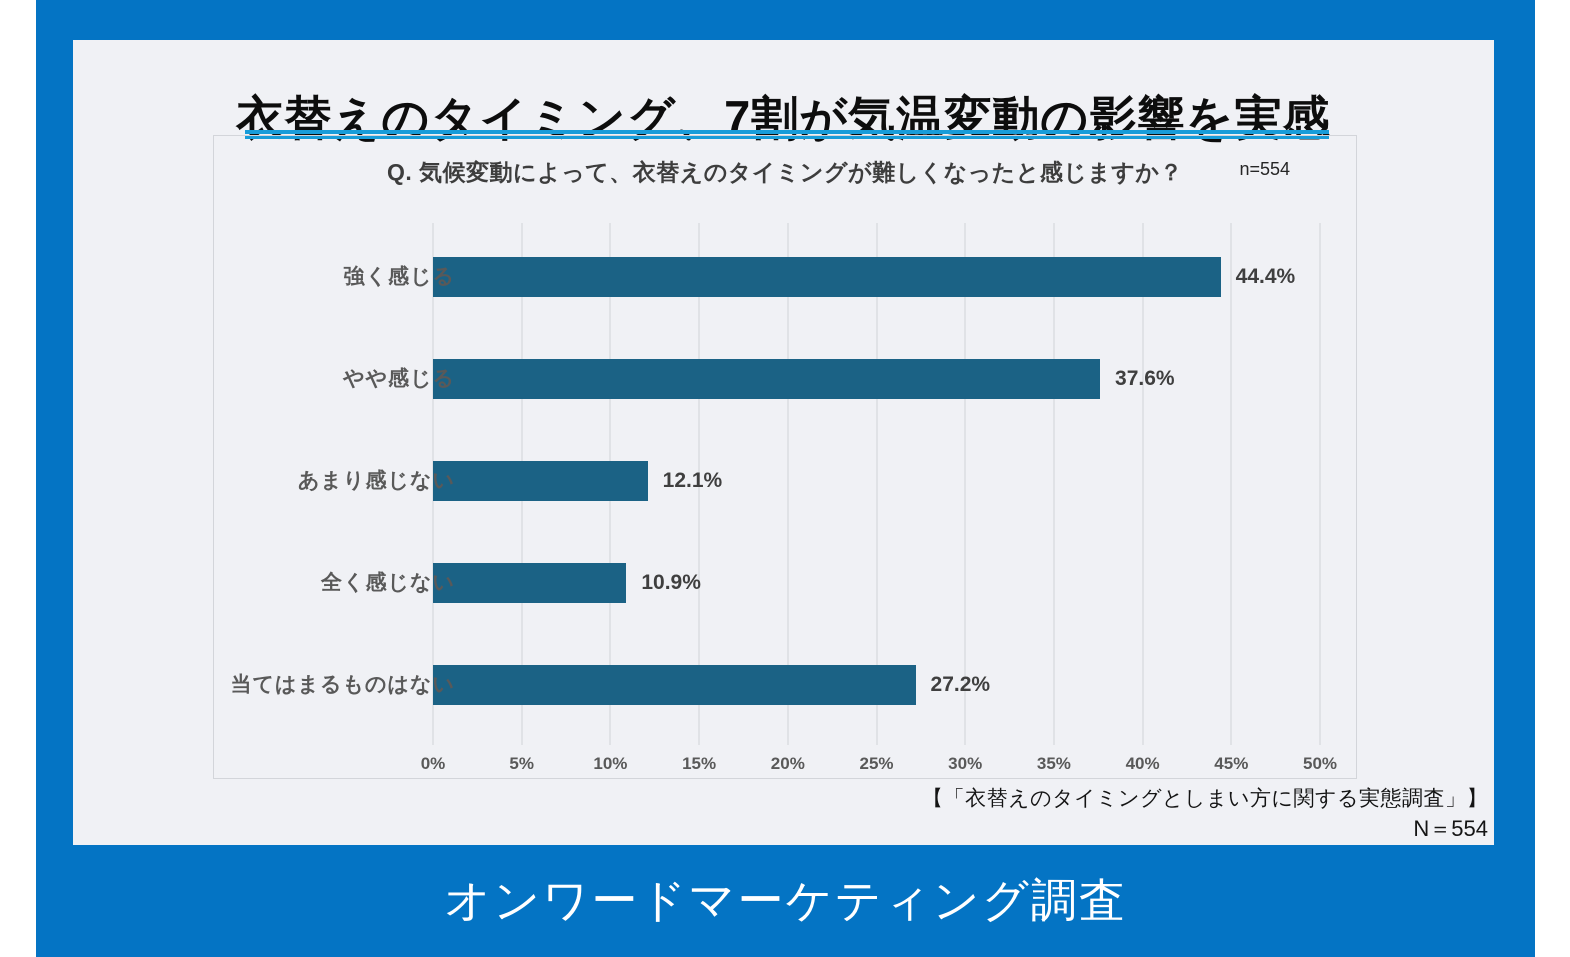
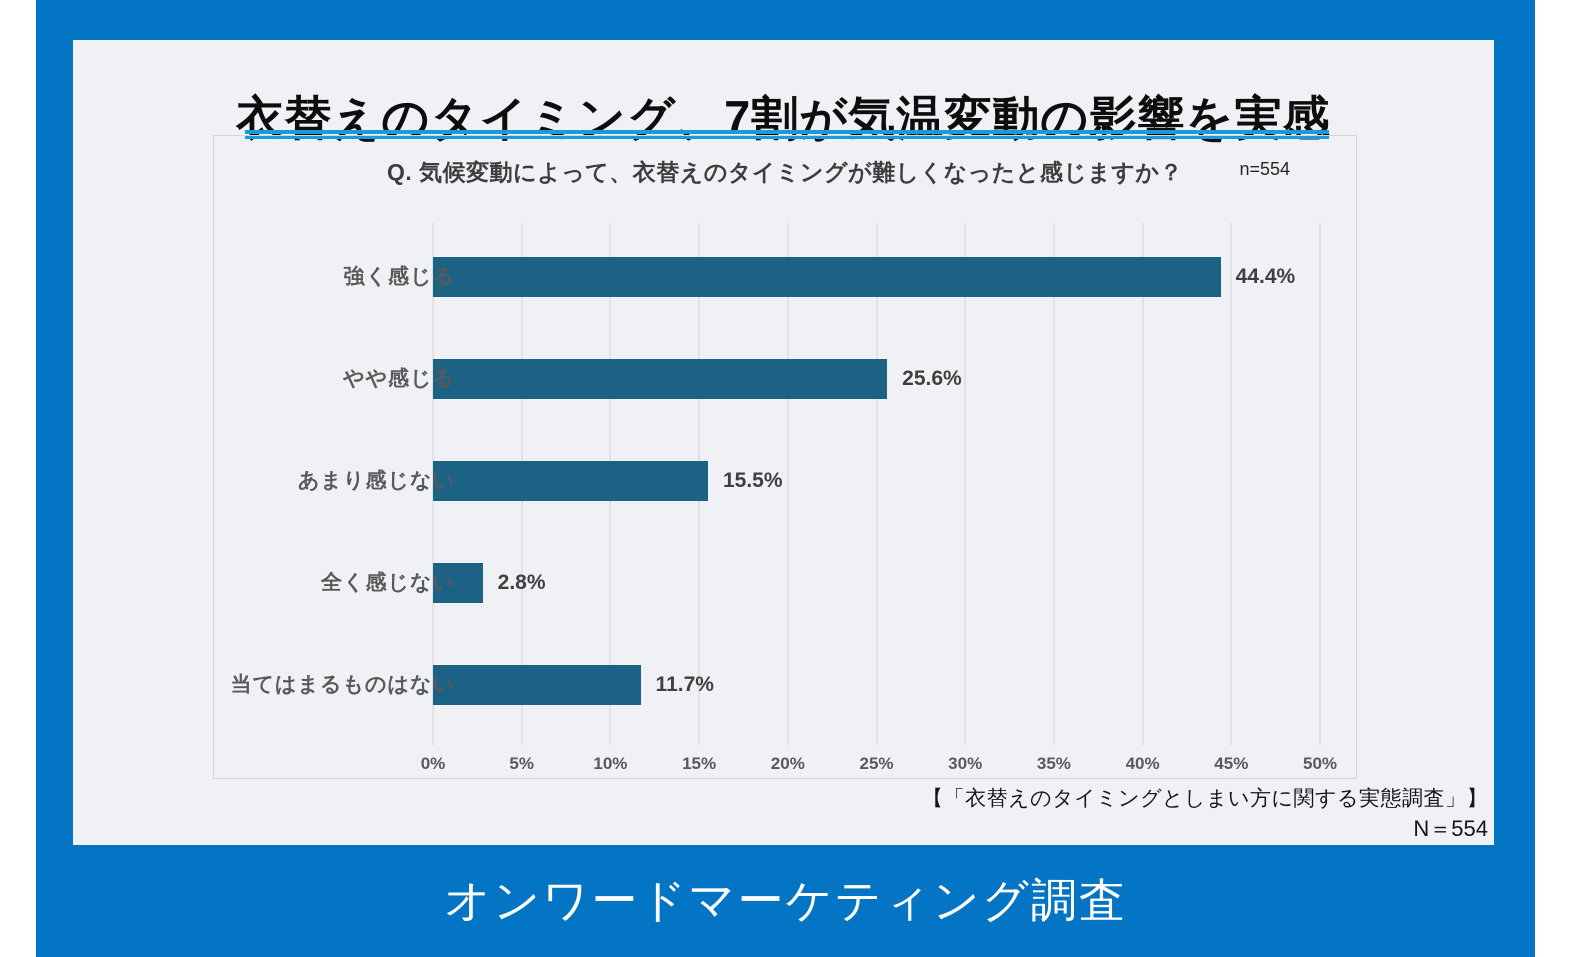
やや感じる: 37.6% -> 25.6%
あまり感じない: 12.1% -> 15.5%
全く感じない: 10.9% -> 2.8%
当てはまるものはない: 27.2% -> 11.7%
